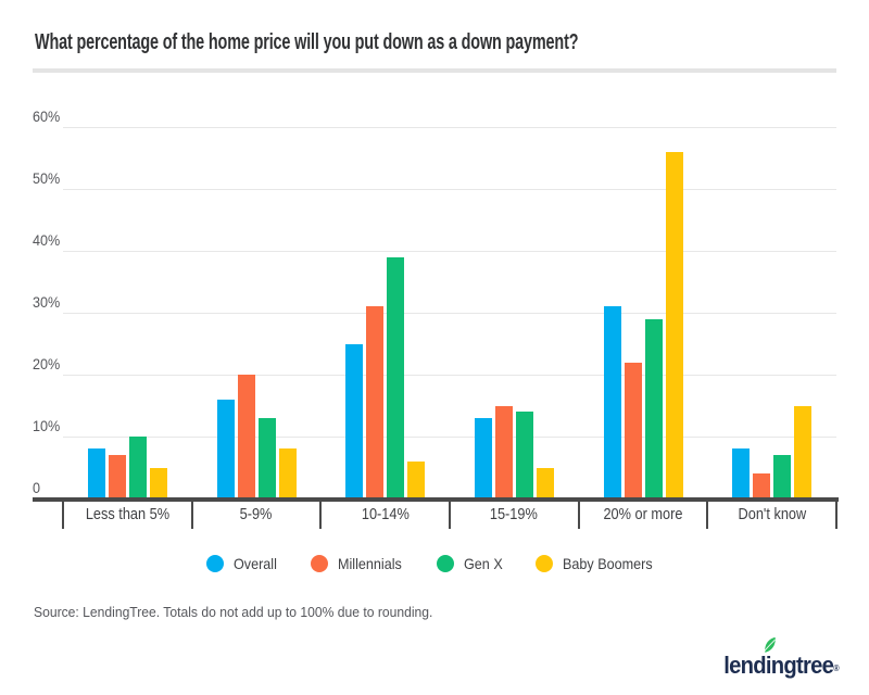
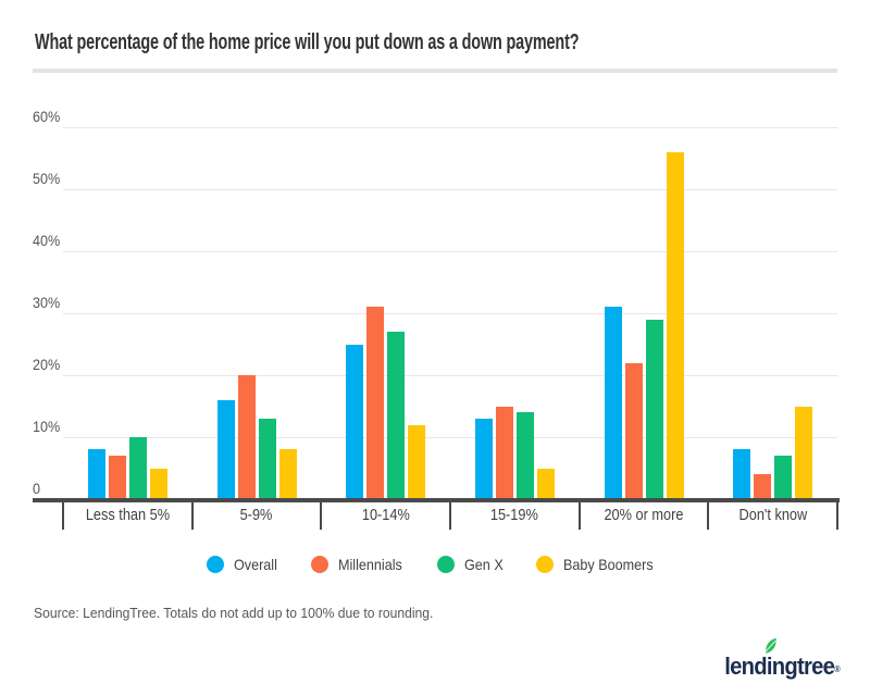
Gen X/10-14%: 39% -> 27%
Baby Boomers/10-14%: 6% -> 12%
